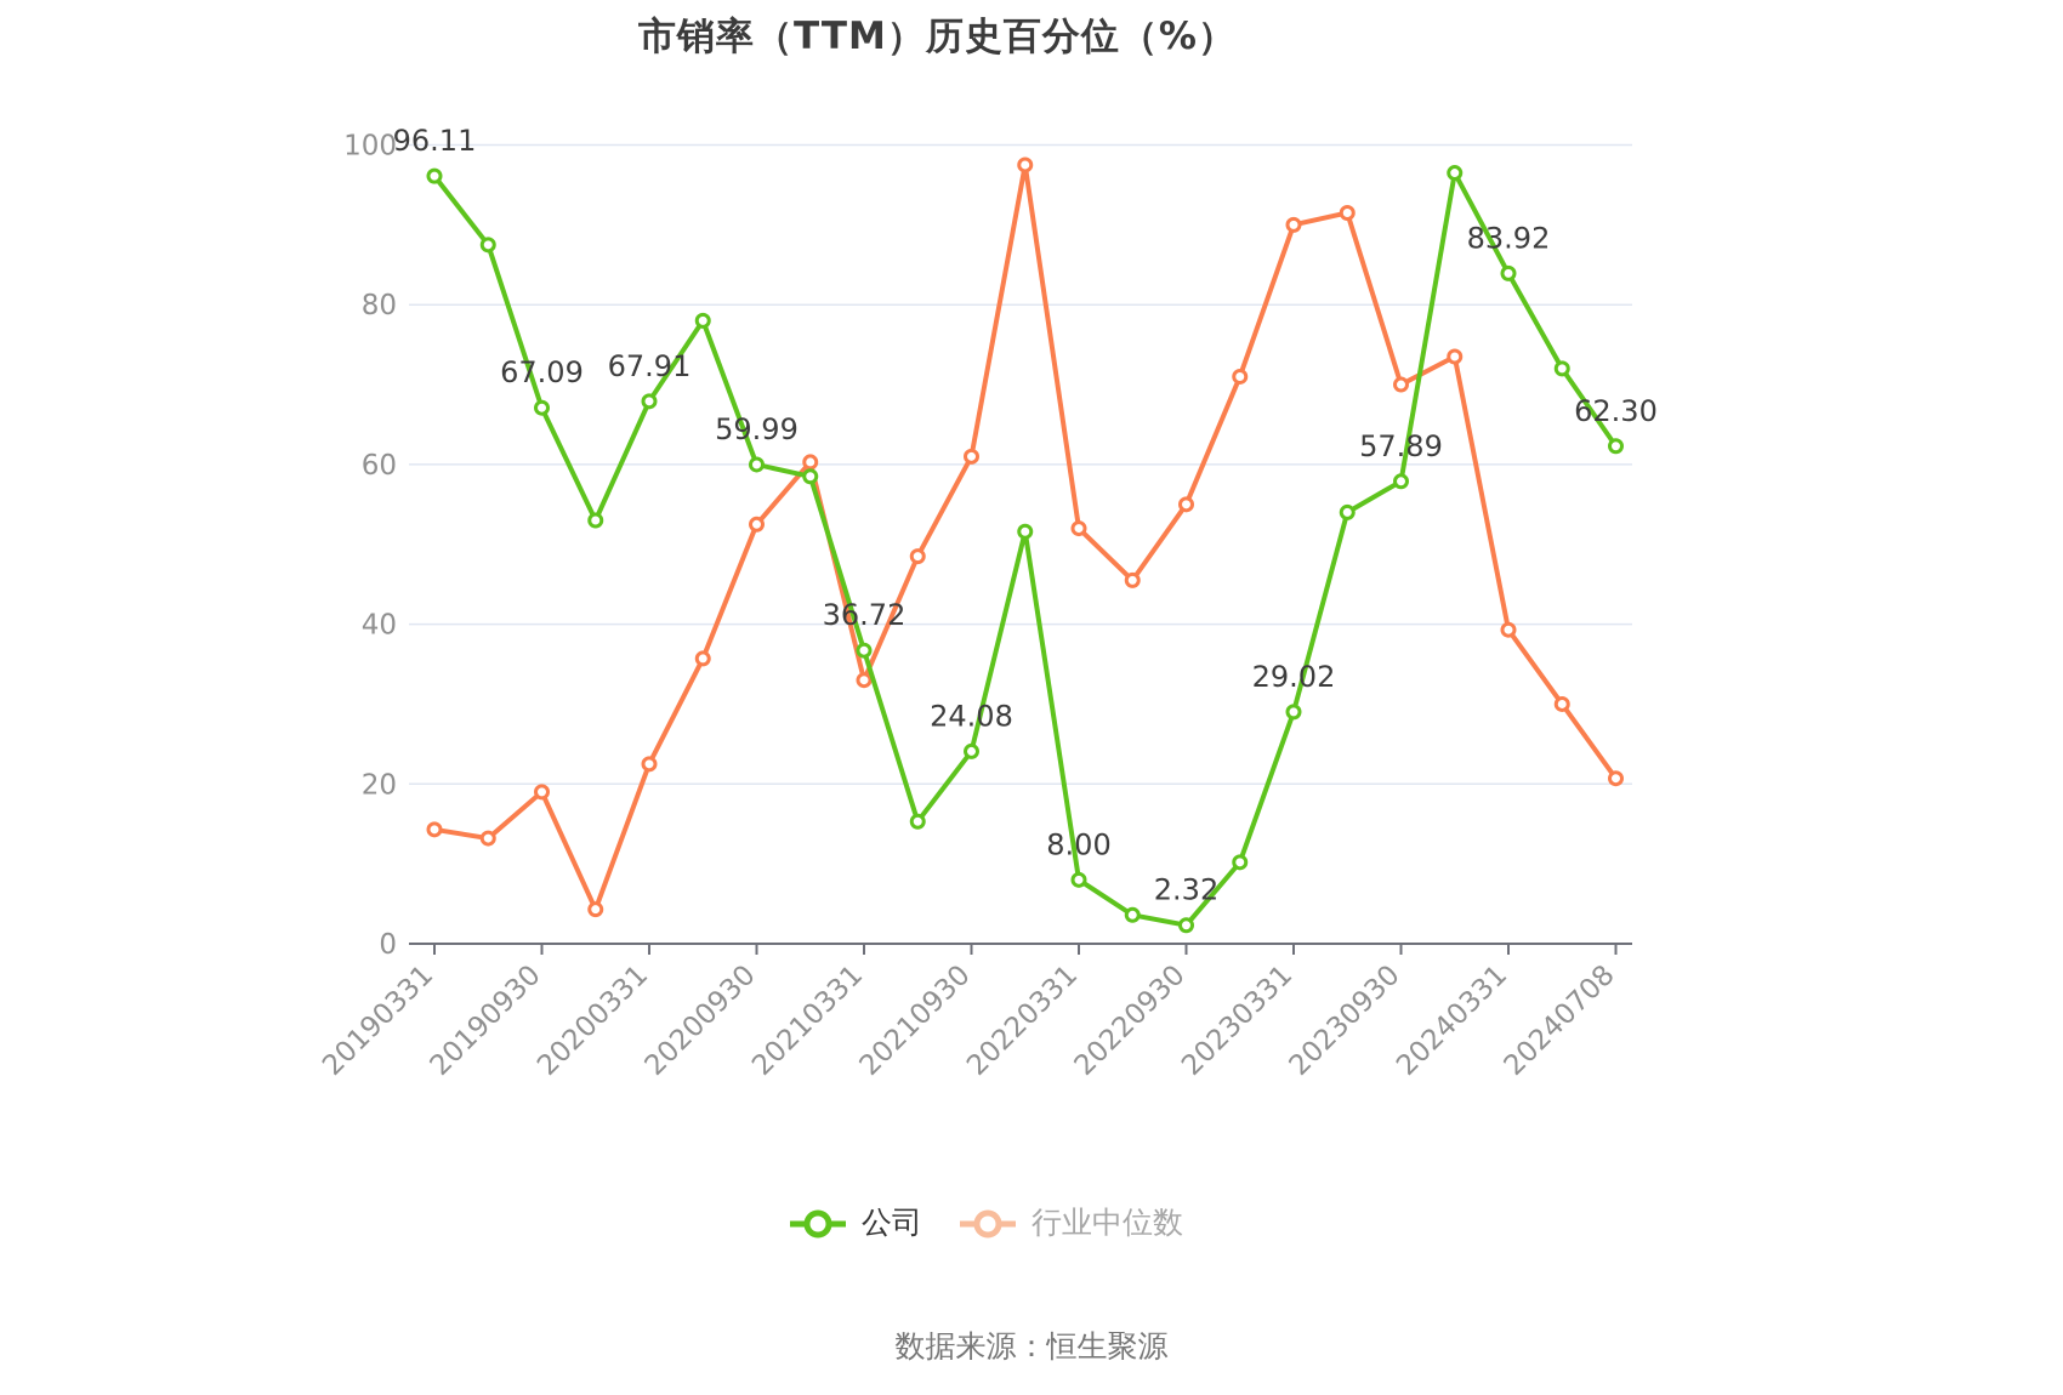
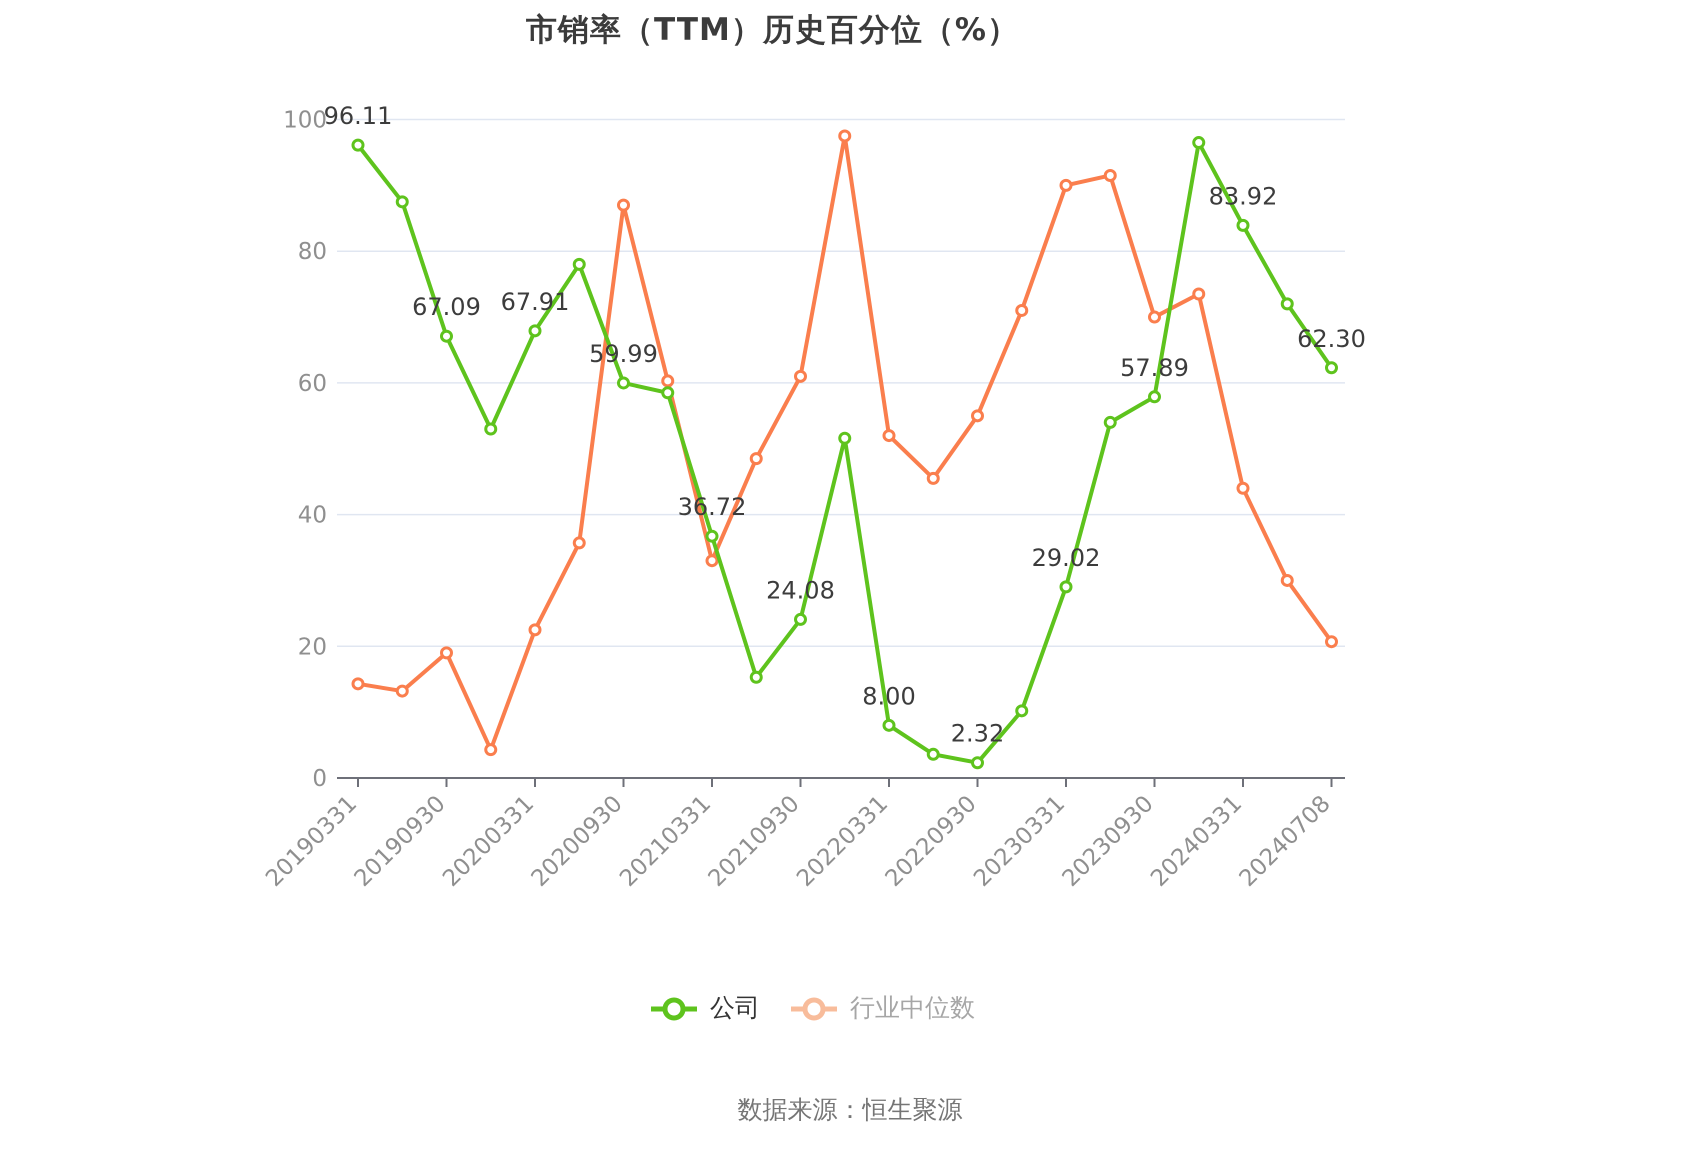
行业中位数/20200930: 52 -> 87
行业中位数/20240331: 39 -> 44
